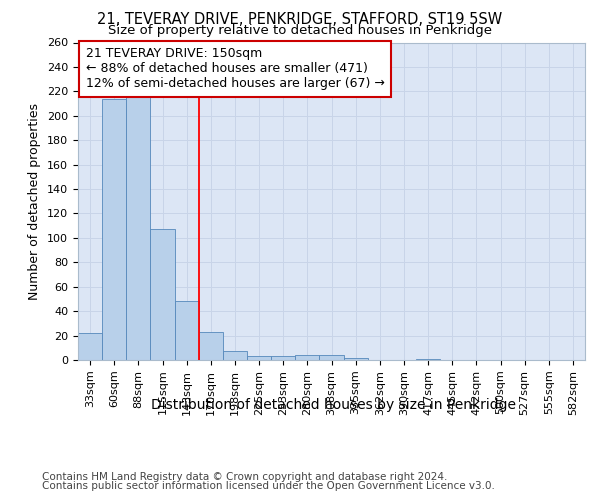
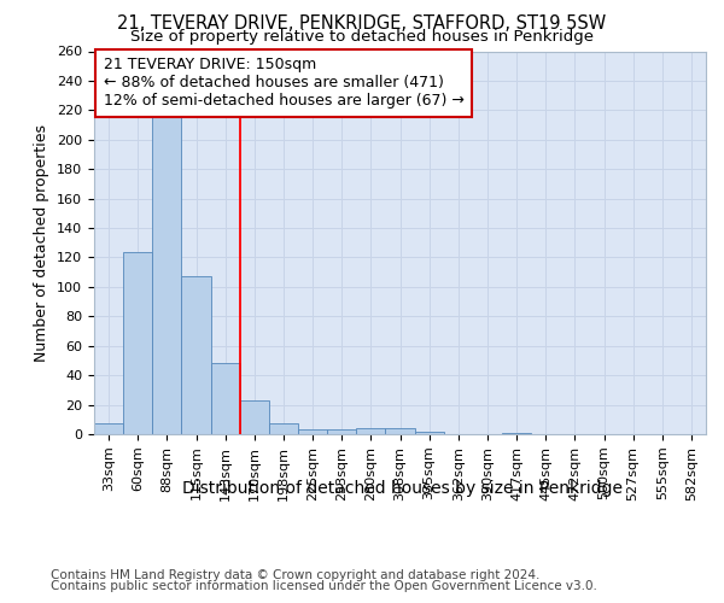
33sqm: 22 -> 7
60sqm: 214 -> 124
